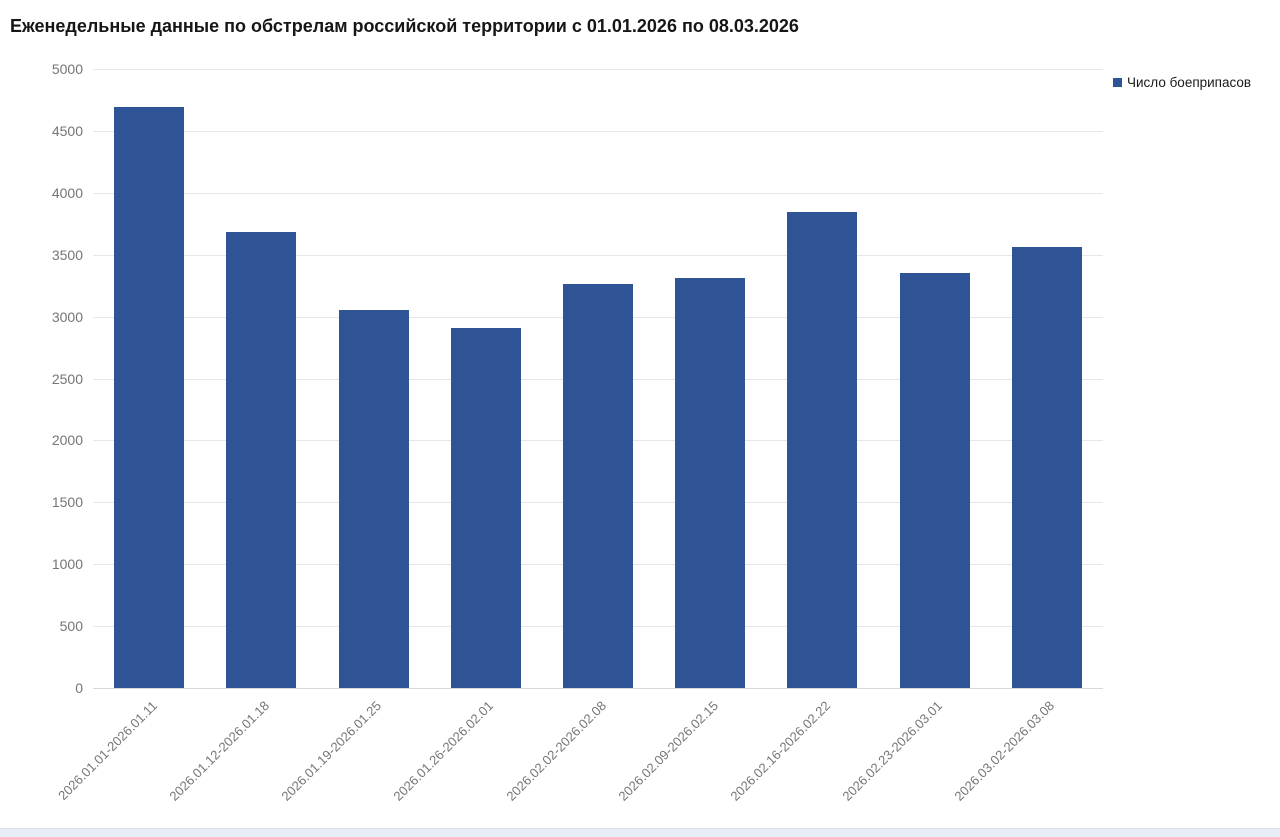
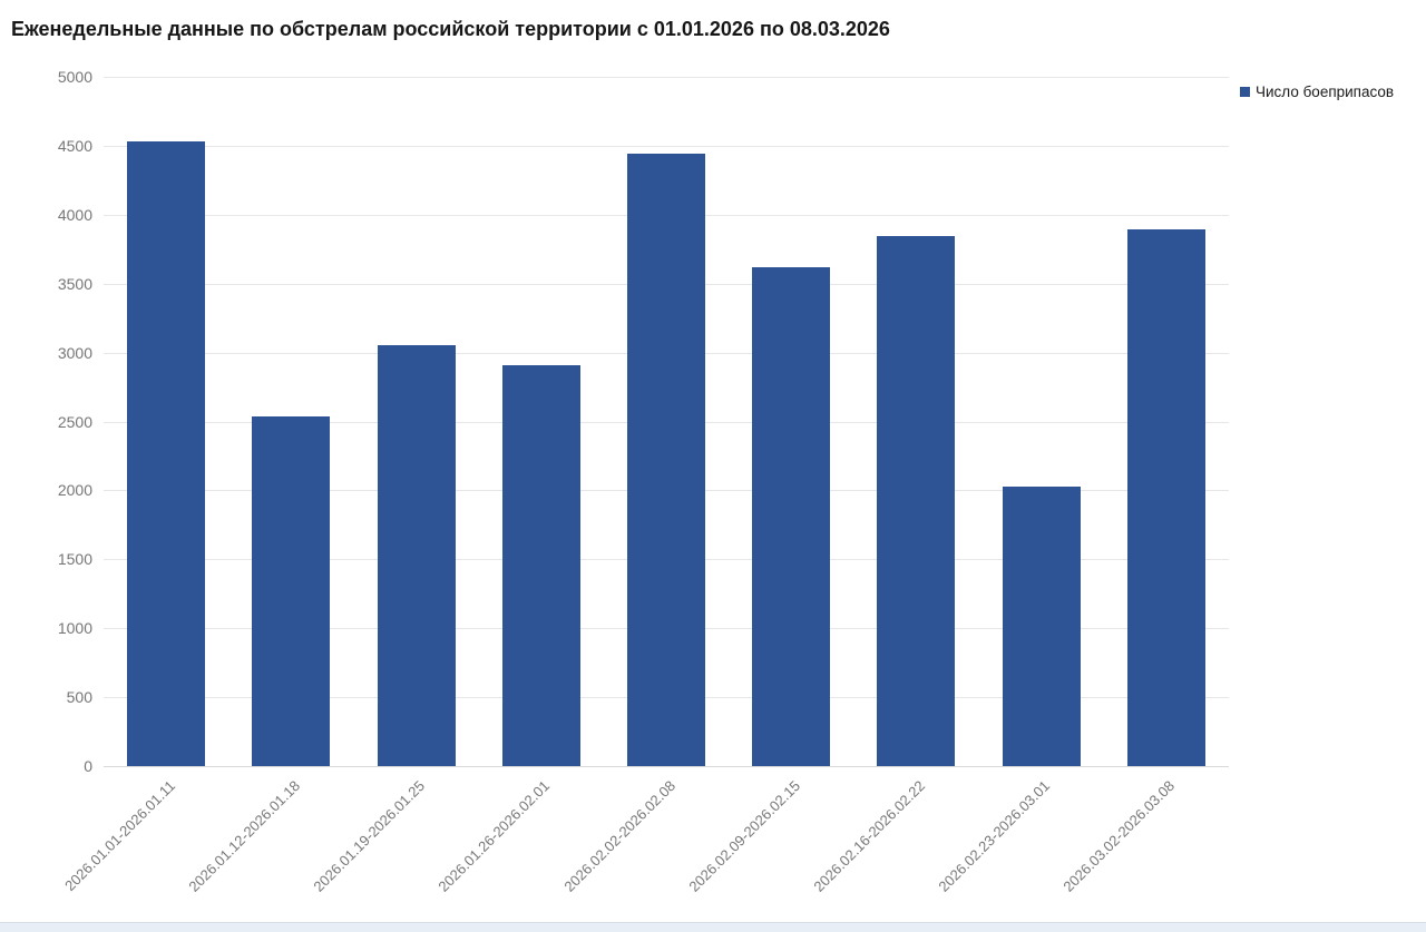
2026.01.01-2026.01.11: 4700 -> 4530
2026.01.12-2026.01.18: 3680 -> 2540
2026.02.02-2026.02.08: 3260 -> 4440
2026.02.09-2026.02.15: 3310 -> 3620
2026.02.23-2026.03.01: 3350 -> 2030
2026.03.02-2026.03.08: 3560 -> 3890
